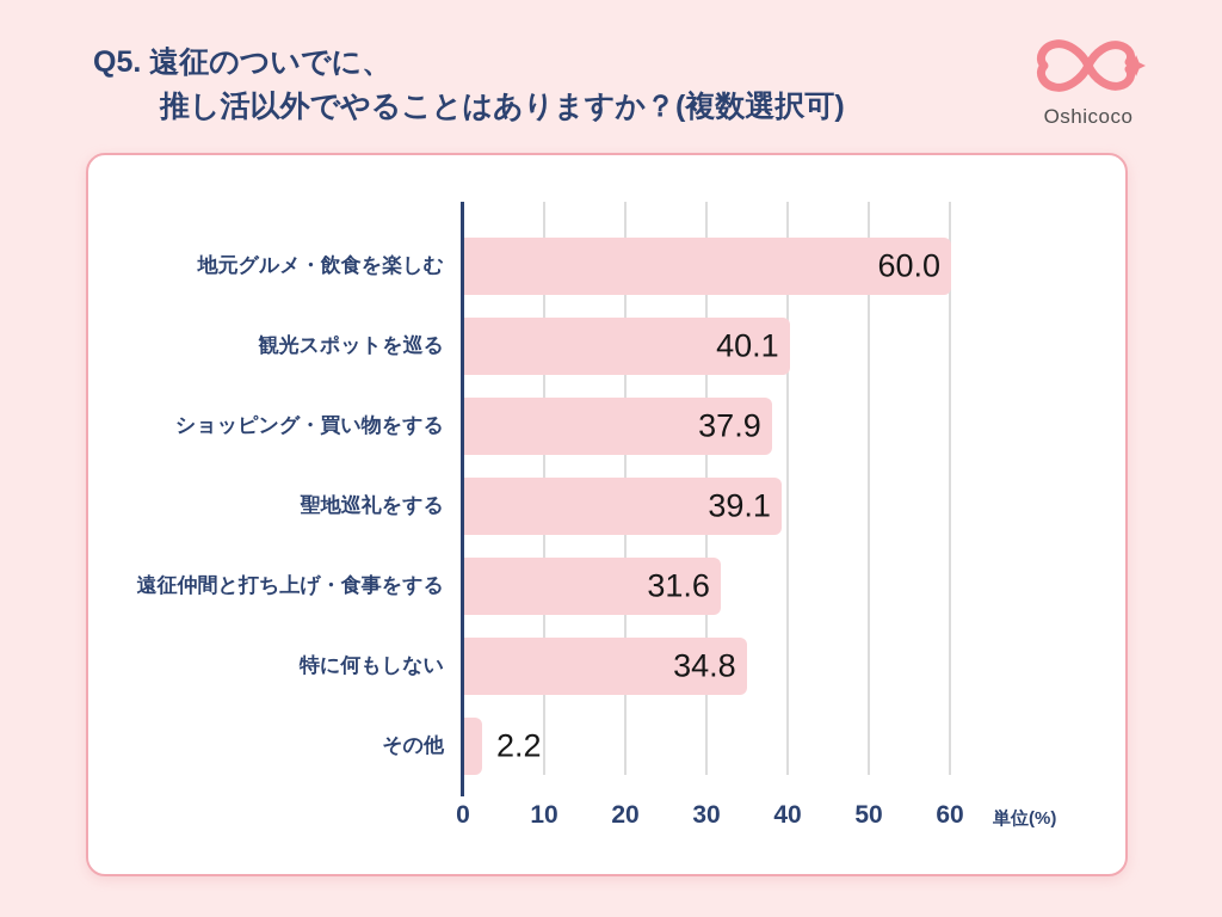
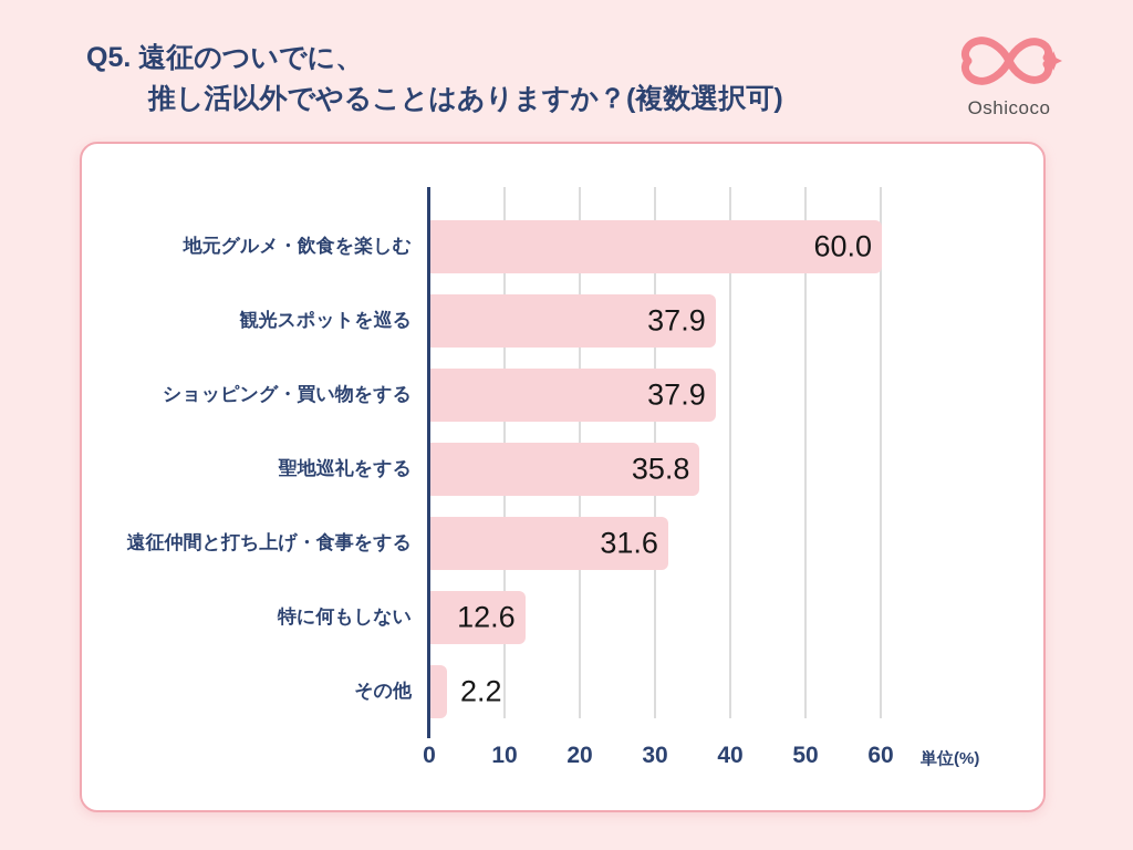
観光スポットを巡る: 40.1 -> 37.9
聖地巡礼をする: 39.1 -> 35.8
特に何もしない: 34.8 -> 12.6
